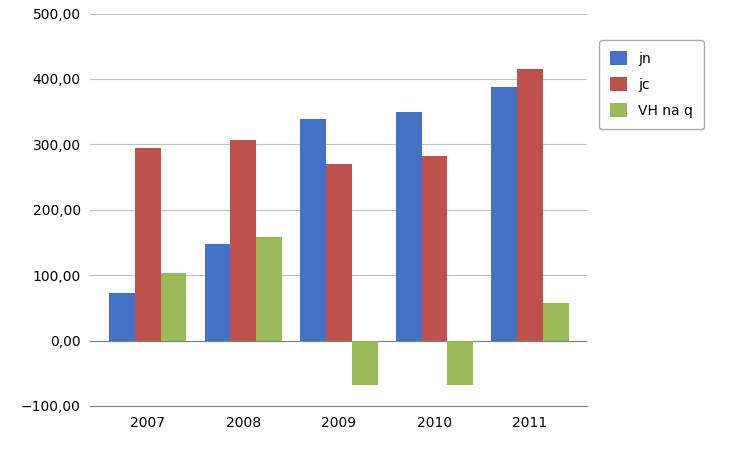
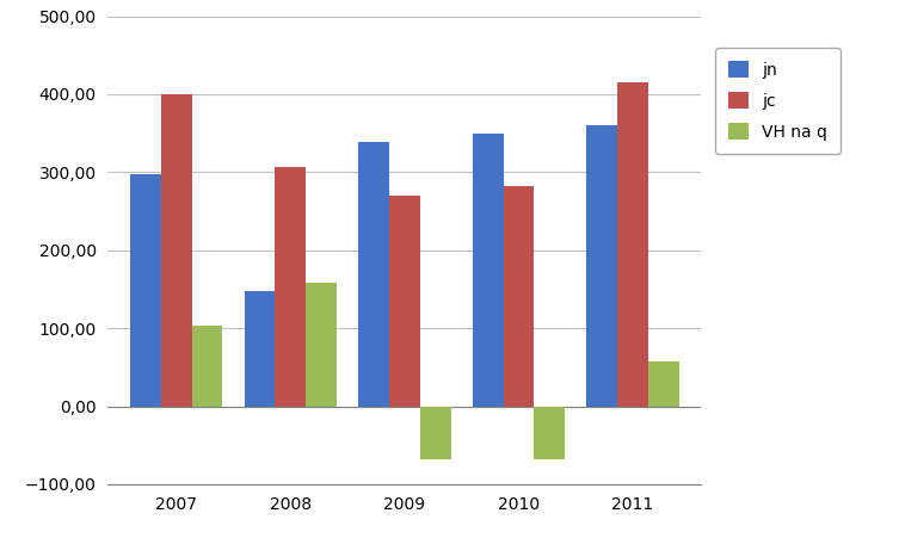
jn/2007: 72 -> 298
jc/2007: 294 -> 400
jn/2011: 388 -> 360
